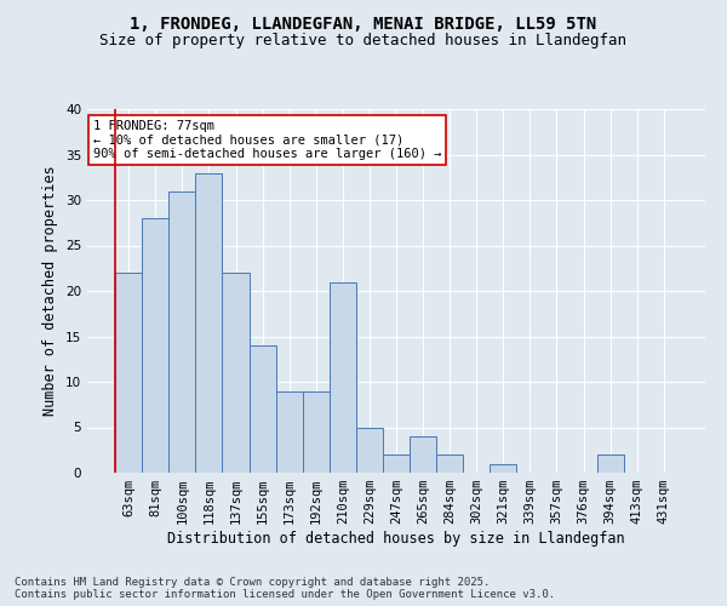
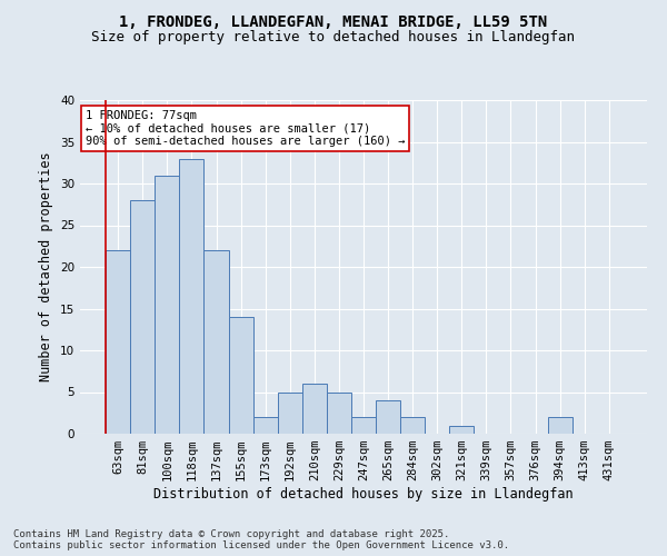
173sqm: 9 -> 2
192sqm: 9 -> 5
210sqm: 21 -> 6
